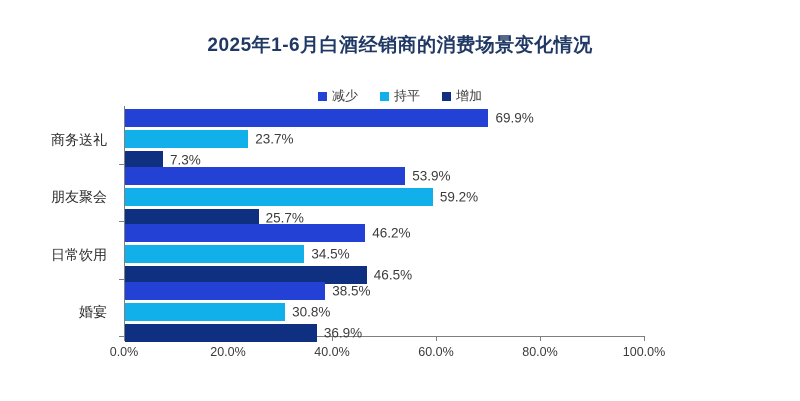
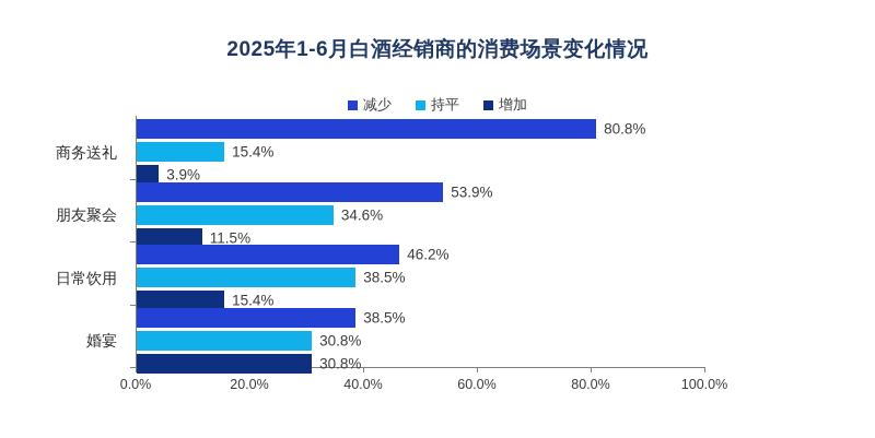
减少/商务送礼: 69.9% -> 80.8%
持平/商务送礼: 23.7% -> 15.4%
增加/商务送礼: 7.3% -> 3.9%
持平/朋友聚会: 59.2% -> 34.6%
增加/朋友聚会: 25.7% -> 11.5%
持平/日常饮用: 34.5% -> 38.5%
增加/日常饮用: 46.5% -> 15.4%
增加/婚宴: 36.9% -> 30.8%
